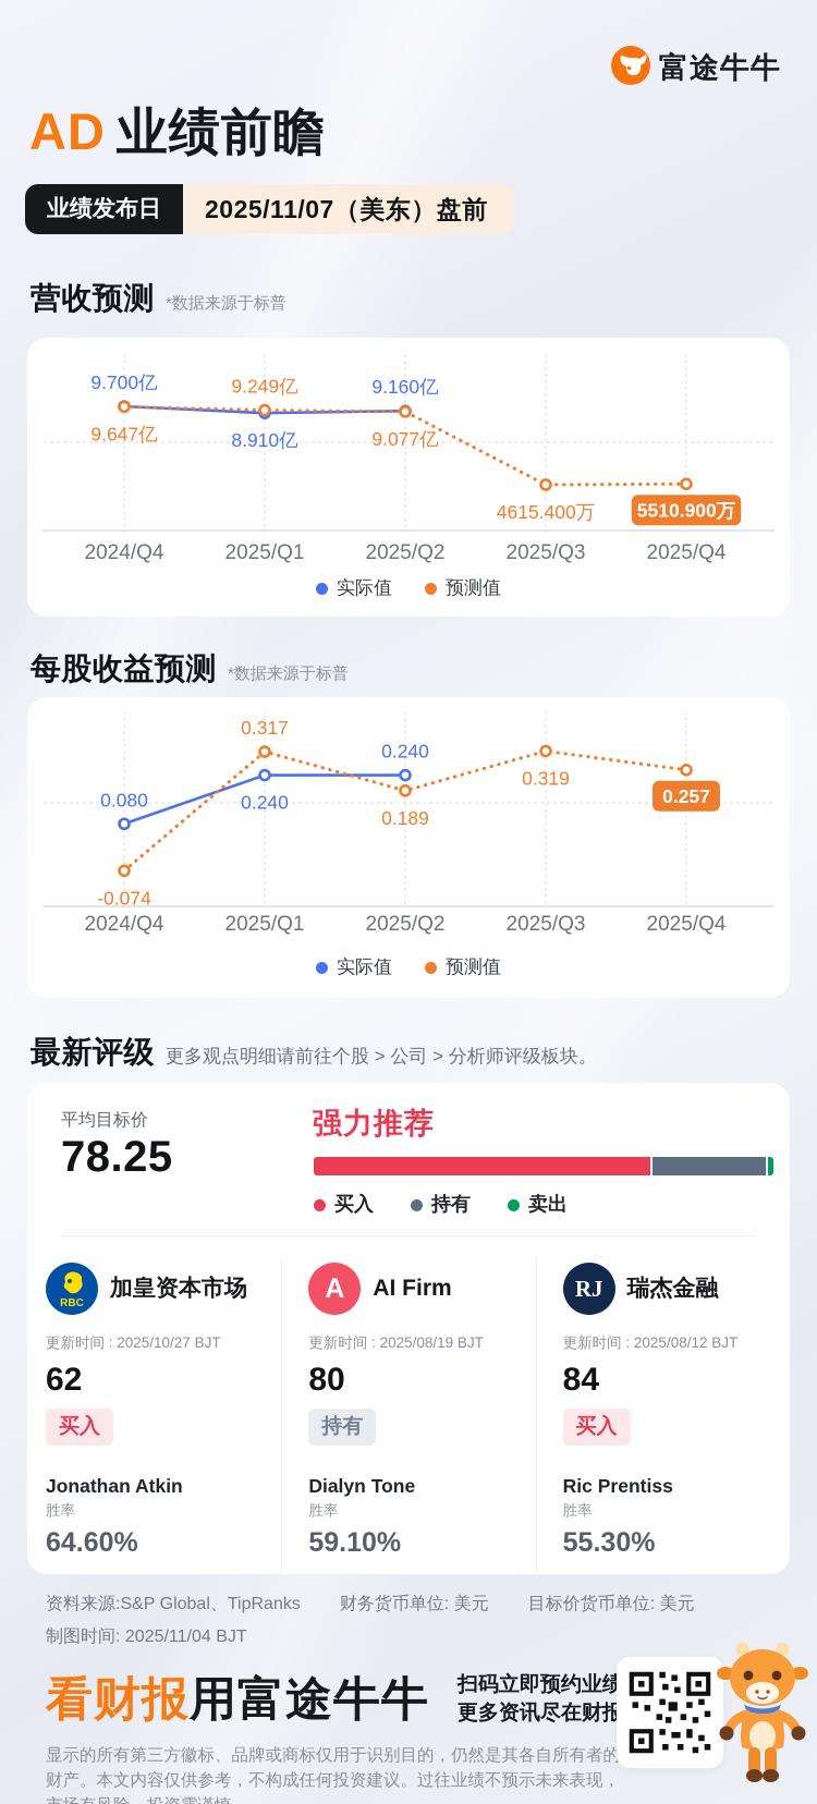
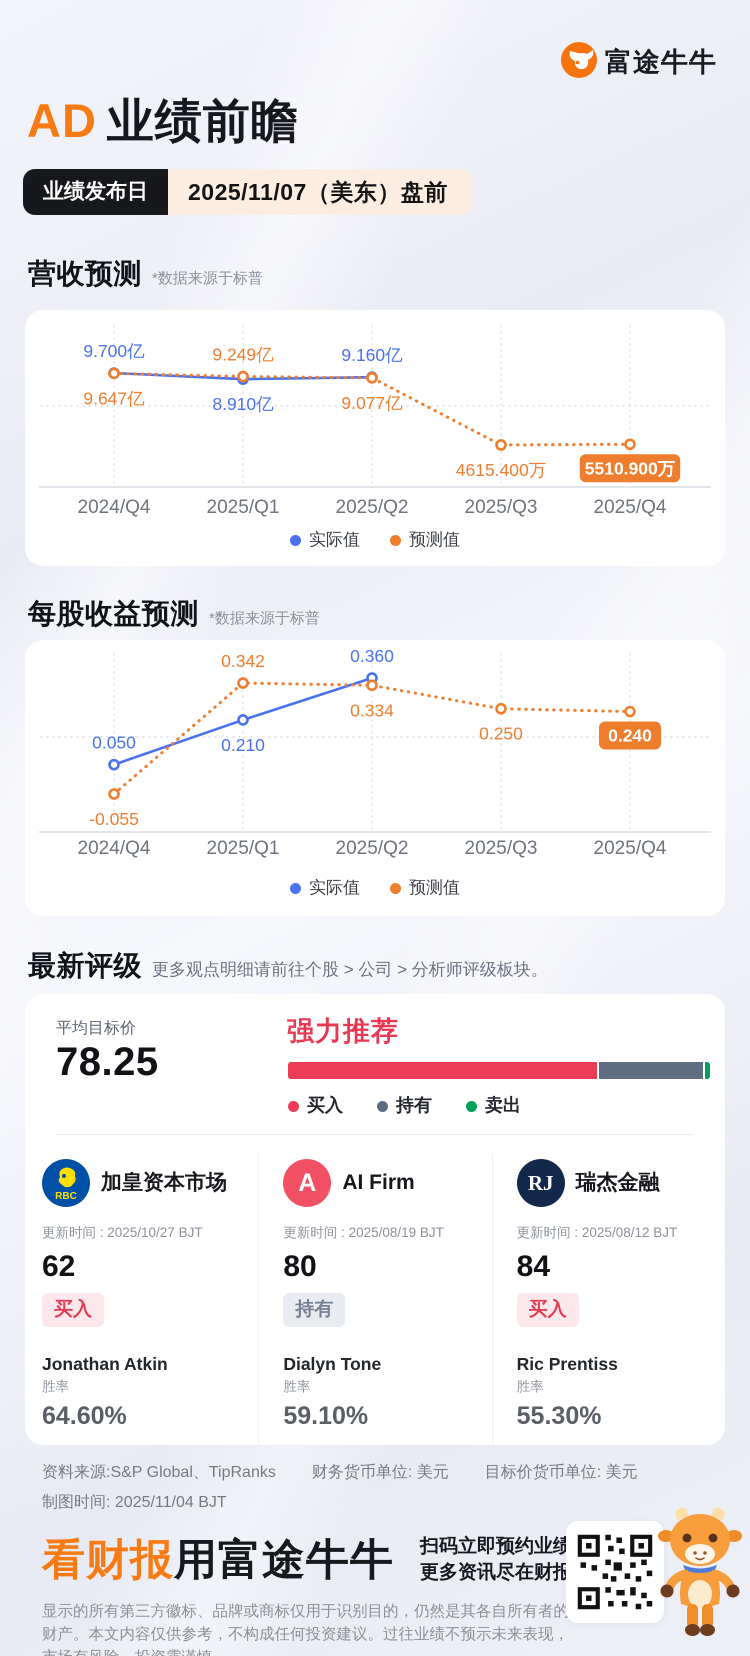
每股收益预测/实际值/2024/Q4: 0.080 -> 0.050
每股收益预测/预测值/2024/Q4: -0.074 -> -0.055
每股收益预测/实际值/2025/Q1: 0.240 -> 0.210
每股收益预测/预测值/2025/Q1: 0.317 -> 0.342
每股收益预测/实际值/2025/Q2: 0.240 -> 0.360
每股收益预测/预测值/2025/Q2: 0.189 -> 0.334
每股收益预测/预测值/2025/Q3: 0.319 -> 0.250
每股收益预测/预测值/2025/Q4: 0.257 -> 0.240
